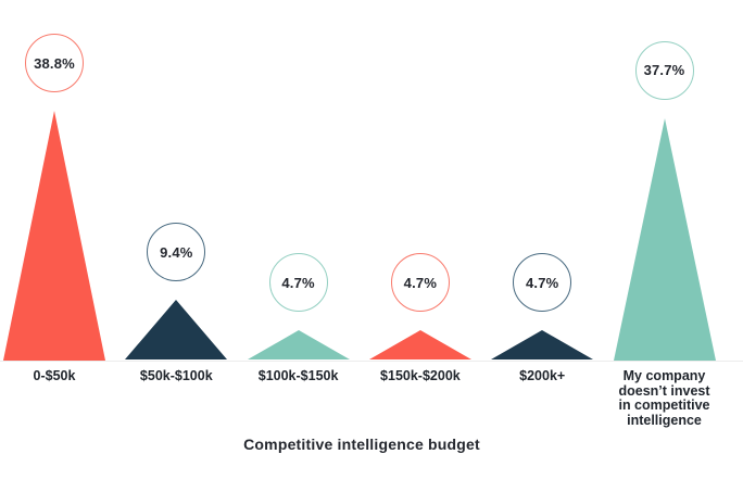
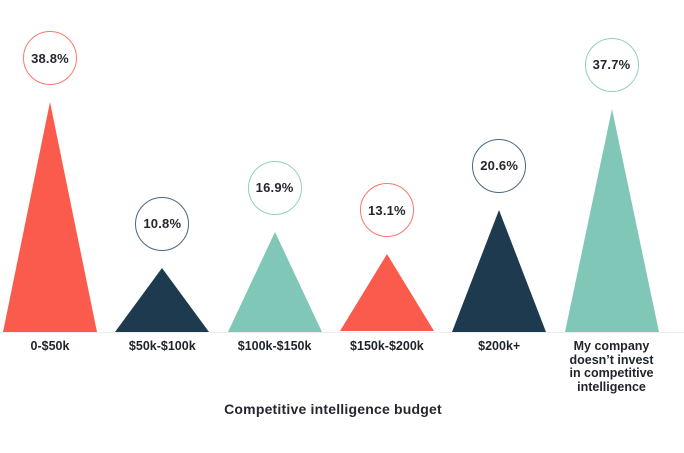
$50k-$100k: 9.4% -> 10.8%
$100k-$150k: 4.7% -> 16.9%
$150k-$200k: 4.7% -> 13.1%
$200k+: 4.7% -> 20.6%
